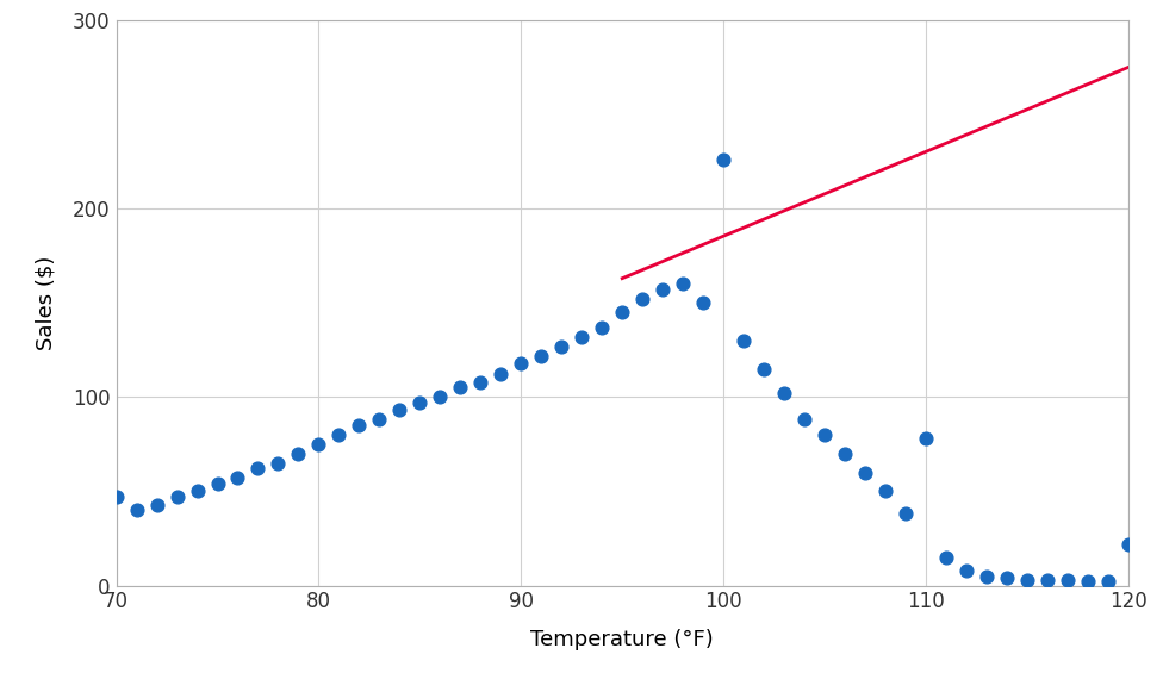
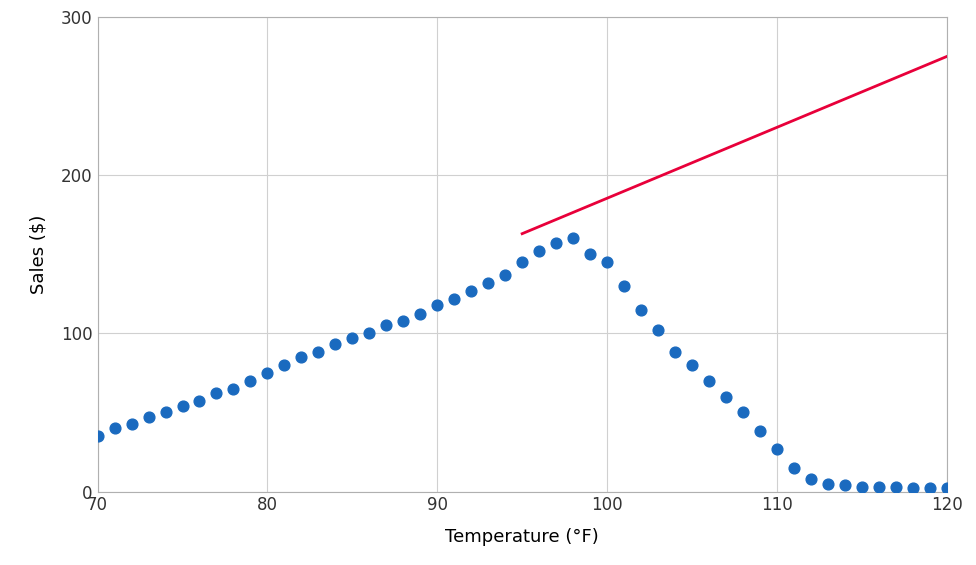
70: 47 -> 35
100: 226 -> 145
110: 78 -> 27
120: 22 -> 2
